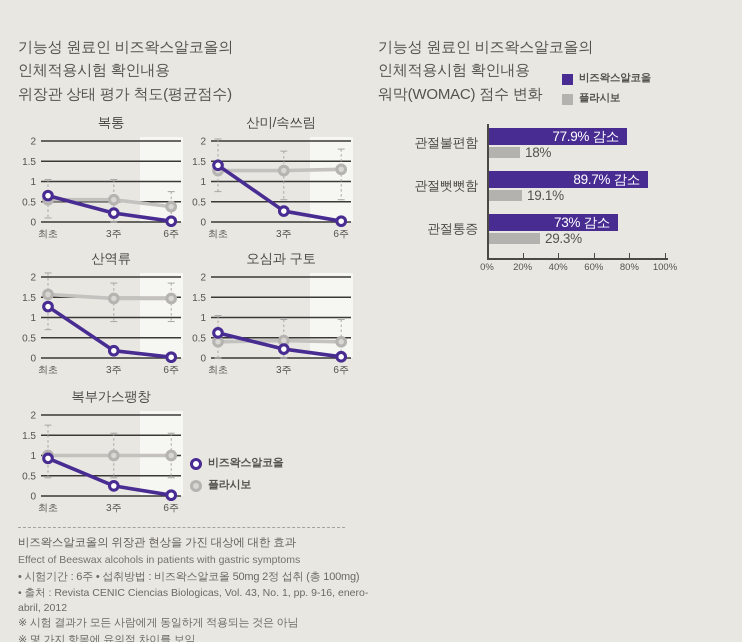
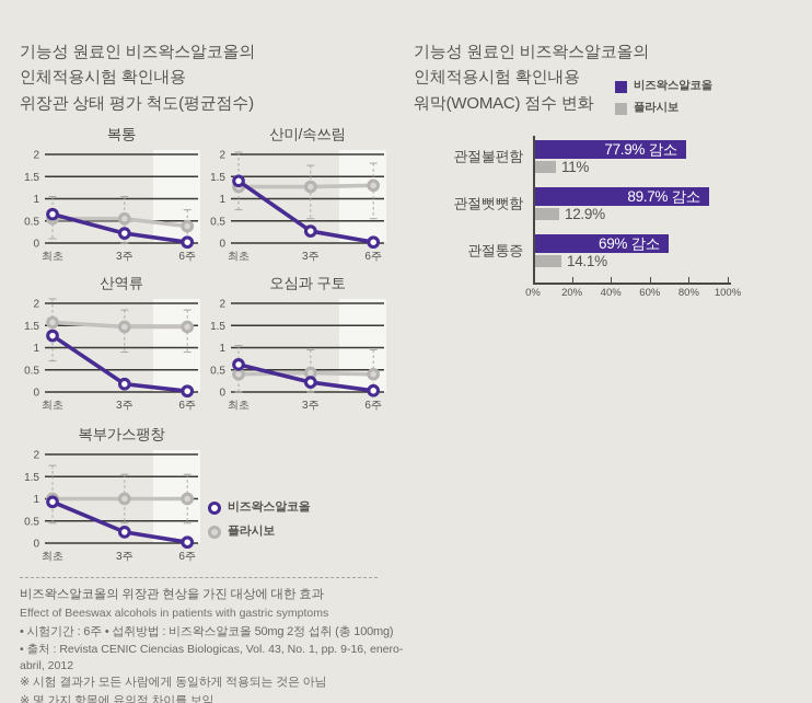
워막(WOMAC) 점수 변화/플라시보/관절불편함: 18% -> 11%
워막(WOMAC) 점수 변화/플라시보/관절뻣뻣함: 19.1% -> 12.9%
워막(WOMAC) 점수 변화/비즈왁스알코올/관절통증: 73% -> 69%
워막(WOMAC) 점수 변화/플라시보/관절통증: 29.3% -> 14.1%
